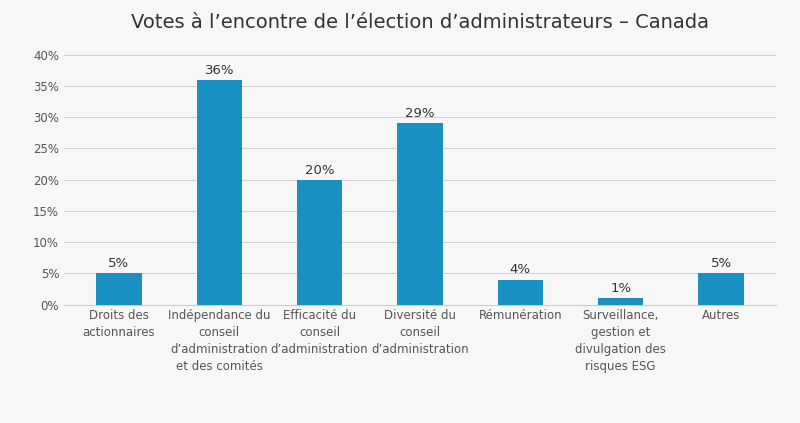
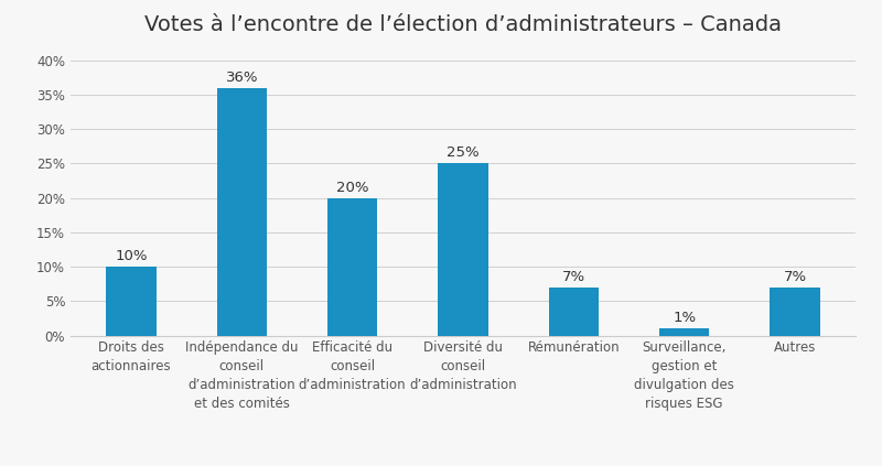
Droits des actionnaires: 5% -> 10%
Diversité du conseil d’administration: 29% -> 25%
Rémunération: 4% -> 7%
Autres: 5% -> 7%
